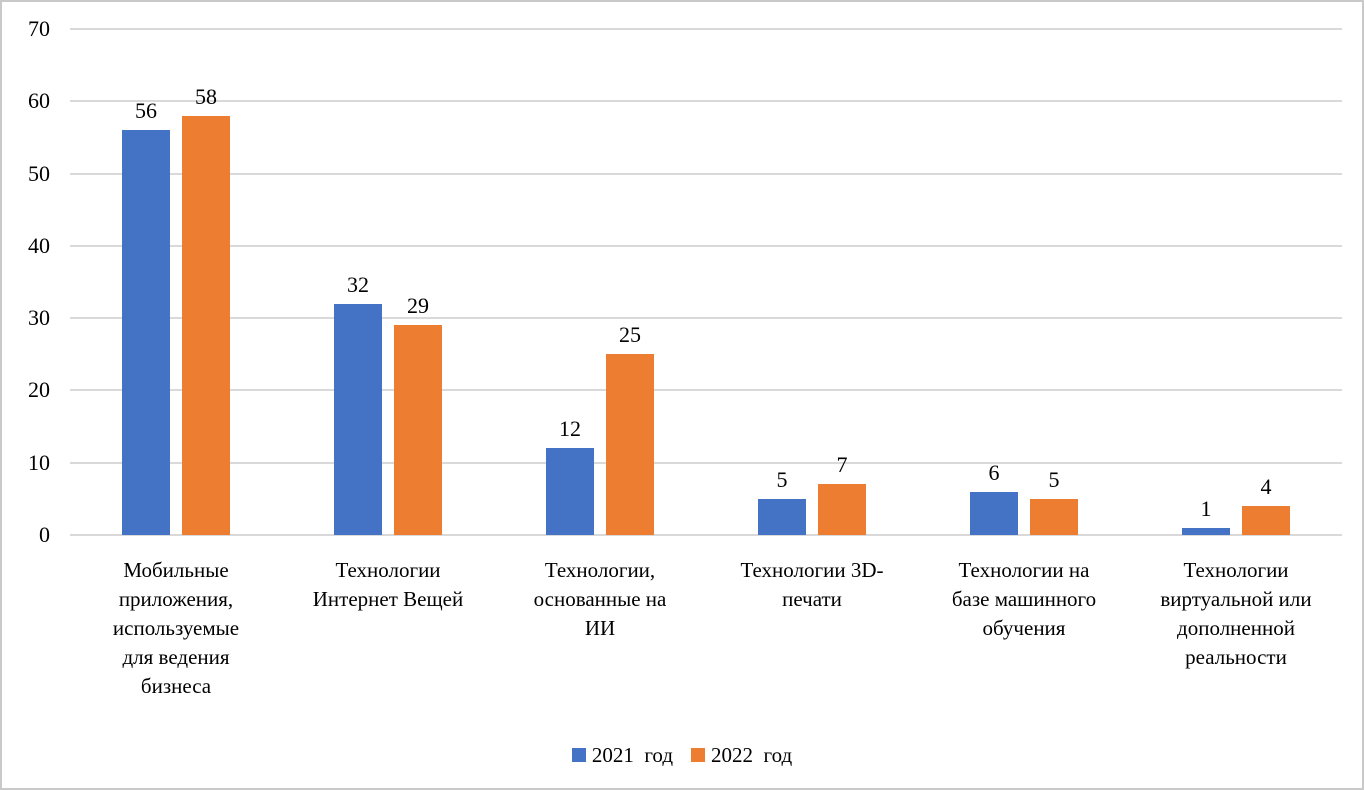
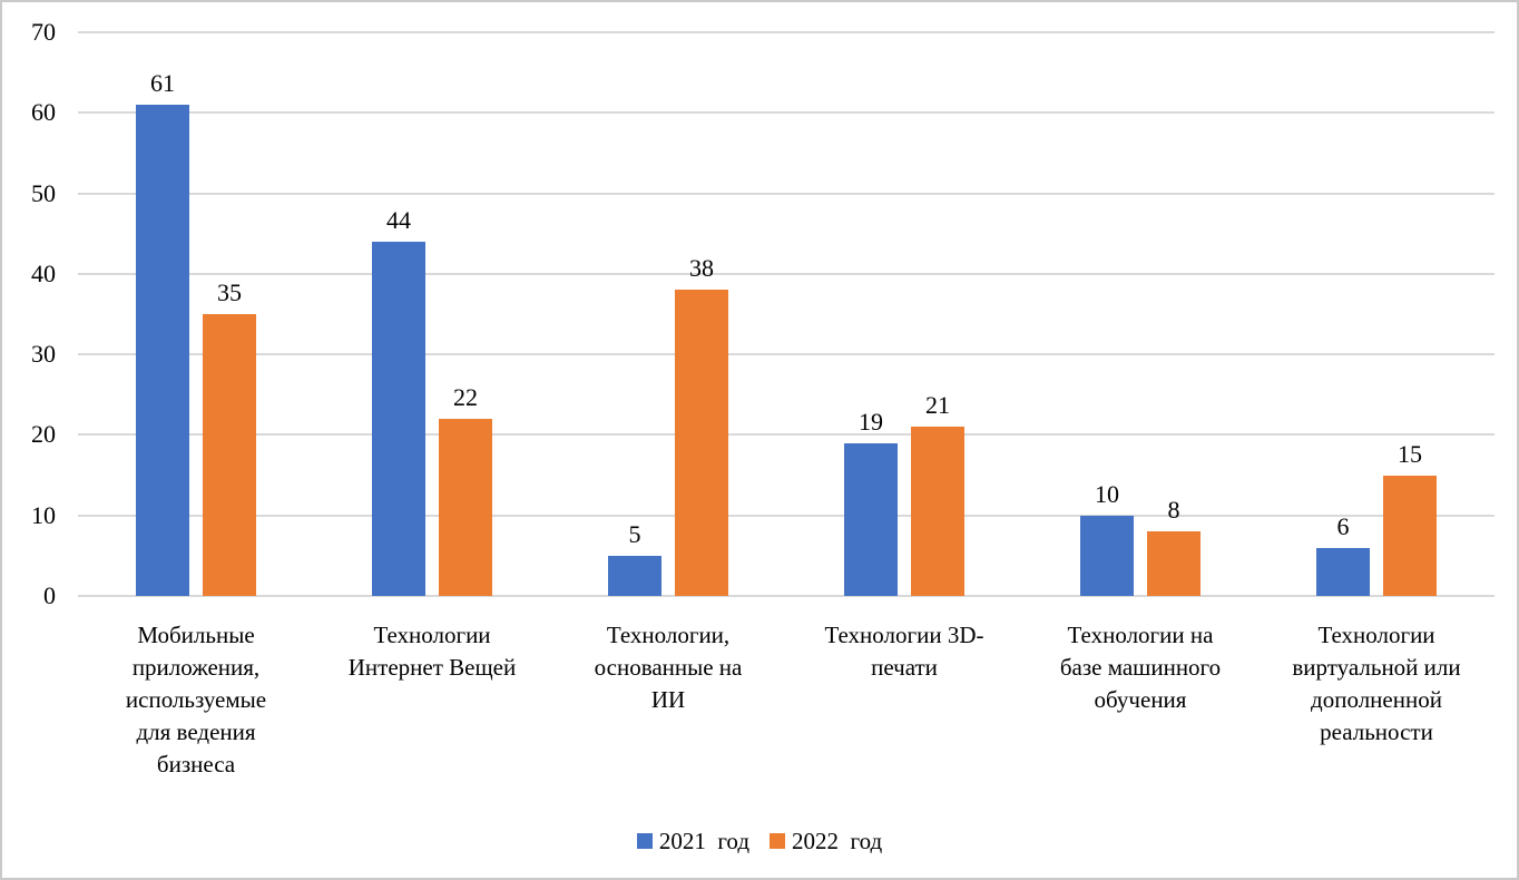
2021 год/Мобильные приложения, используемые для ведения бизнеса: 56 -> 61
2022 год/Мобильные приложения, используемые для ведения бизнеса: 58 -> 35
2021 год/Технологии Интернет Вещей: 32 -> 44
2022 год/Технологии Интернет Вещей: 29 -> 22
2021 год/Технологии, основанные на ИИ: 12 -> 5
2022 год/Технологии, основанные на ИИ: 25 -> 38
2021 год/Технологии 3D- печати: 5 -> 19
2022 год/Технологии 3D- печати: 7 -> 21
2021 год/Технологии на базе машинного обучения: 6 -> 10
2022 год/Технологии на базе машинного обучения: 5 -> 8
2021 год/Технологии виртуальной или дополненной реальности: 1 -> 6
2022 год/Технологии виртуальной или дополненной реальности: 4 -> 15
